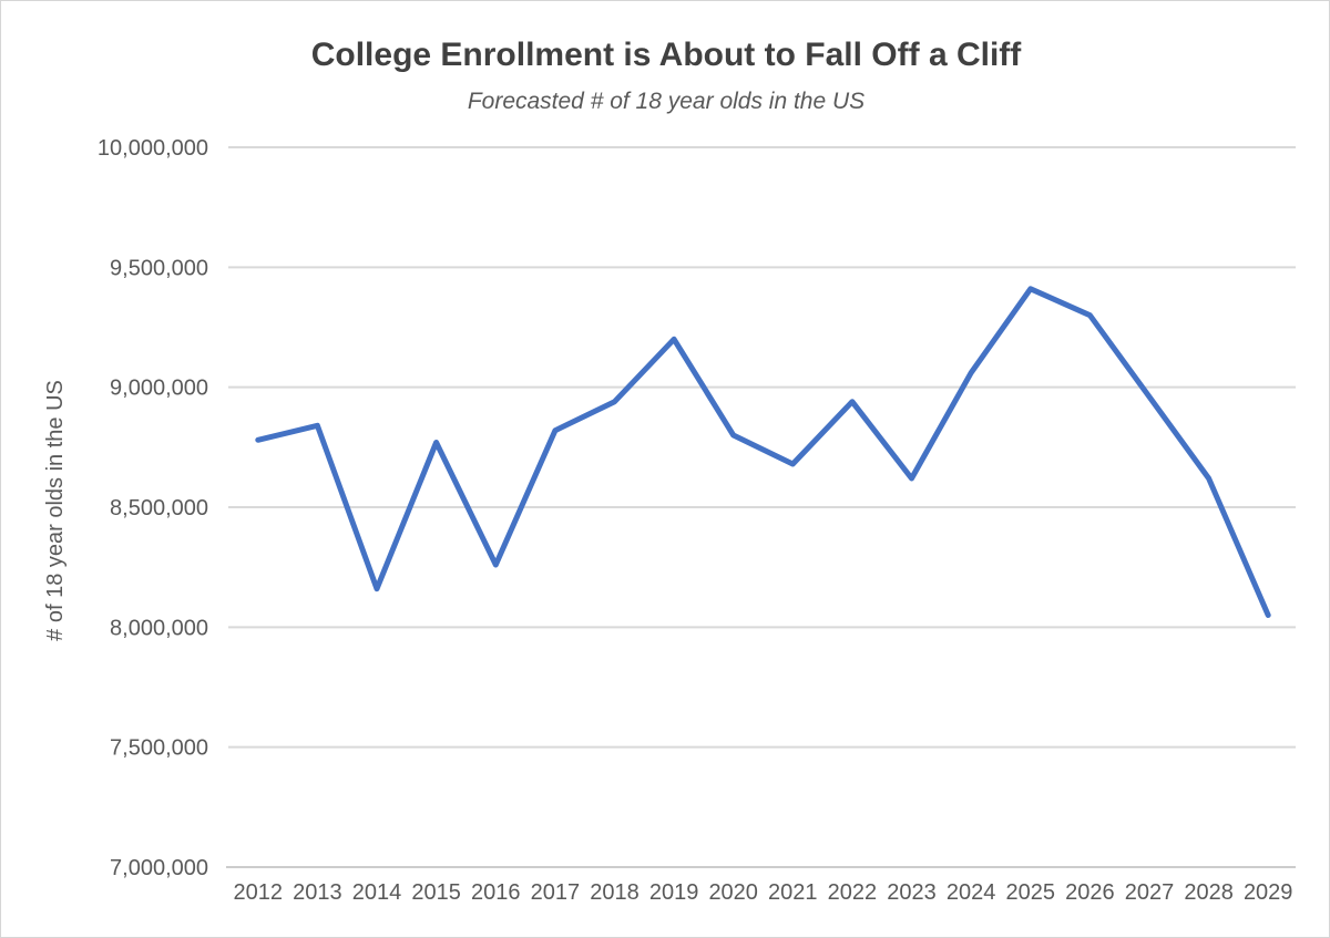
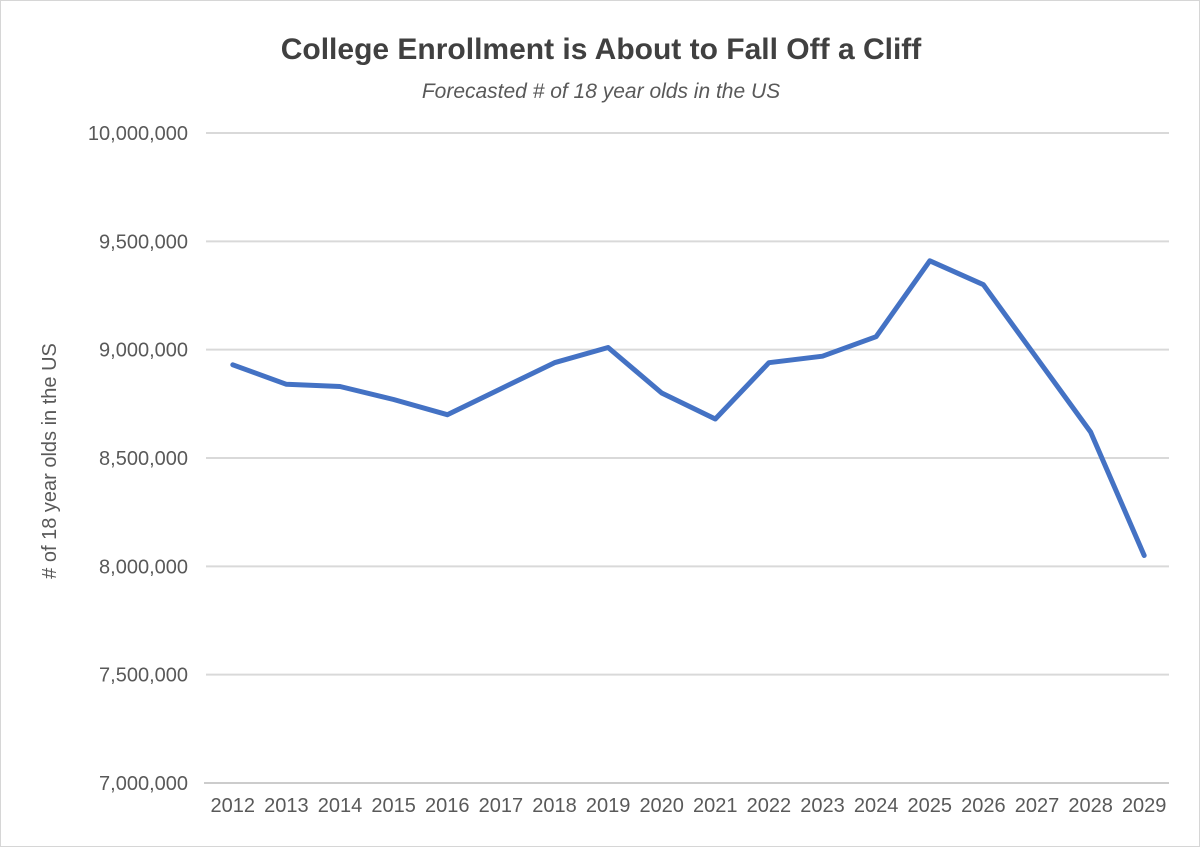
2012: 8780000 -> 8930000
2014: 8160000 -> 8830000
2016: 8260000 -> 8700000
2019: 9200000 -> 9010000
2023: 8620000 -> 8970000
